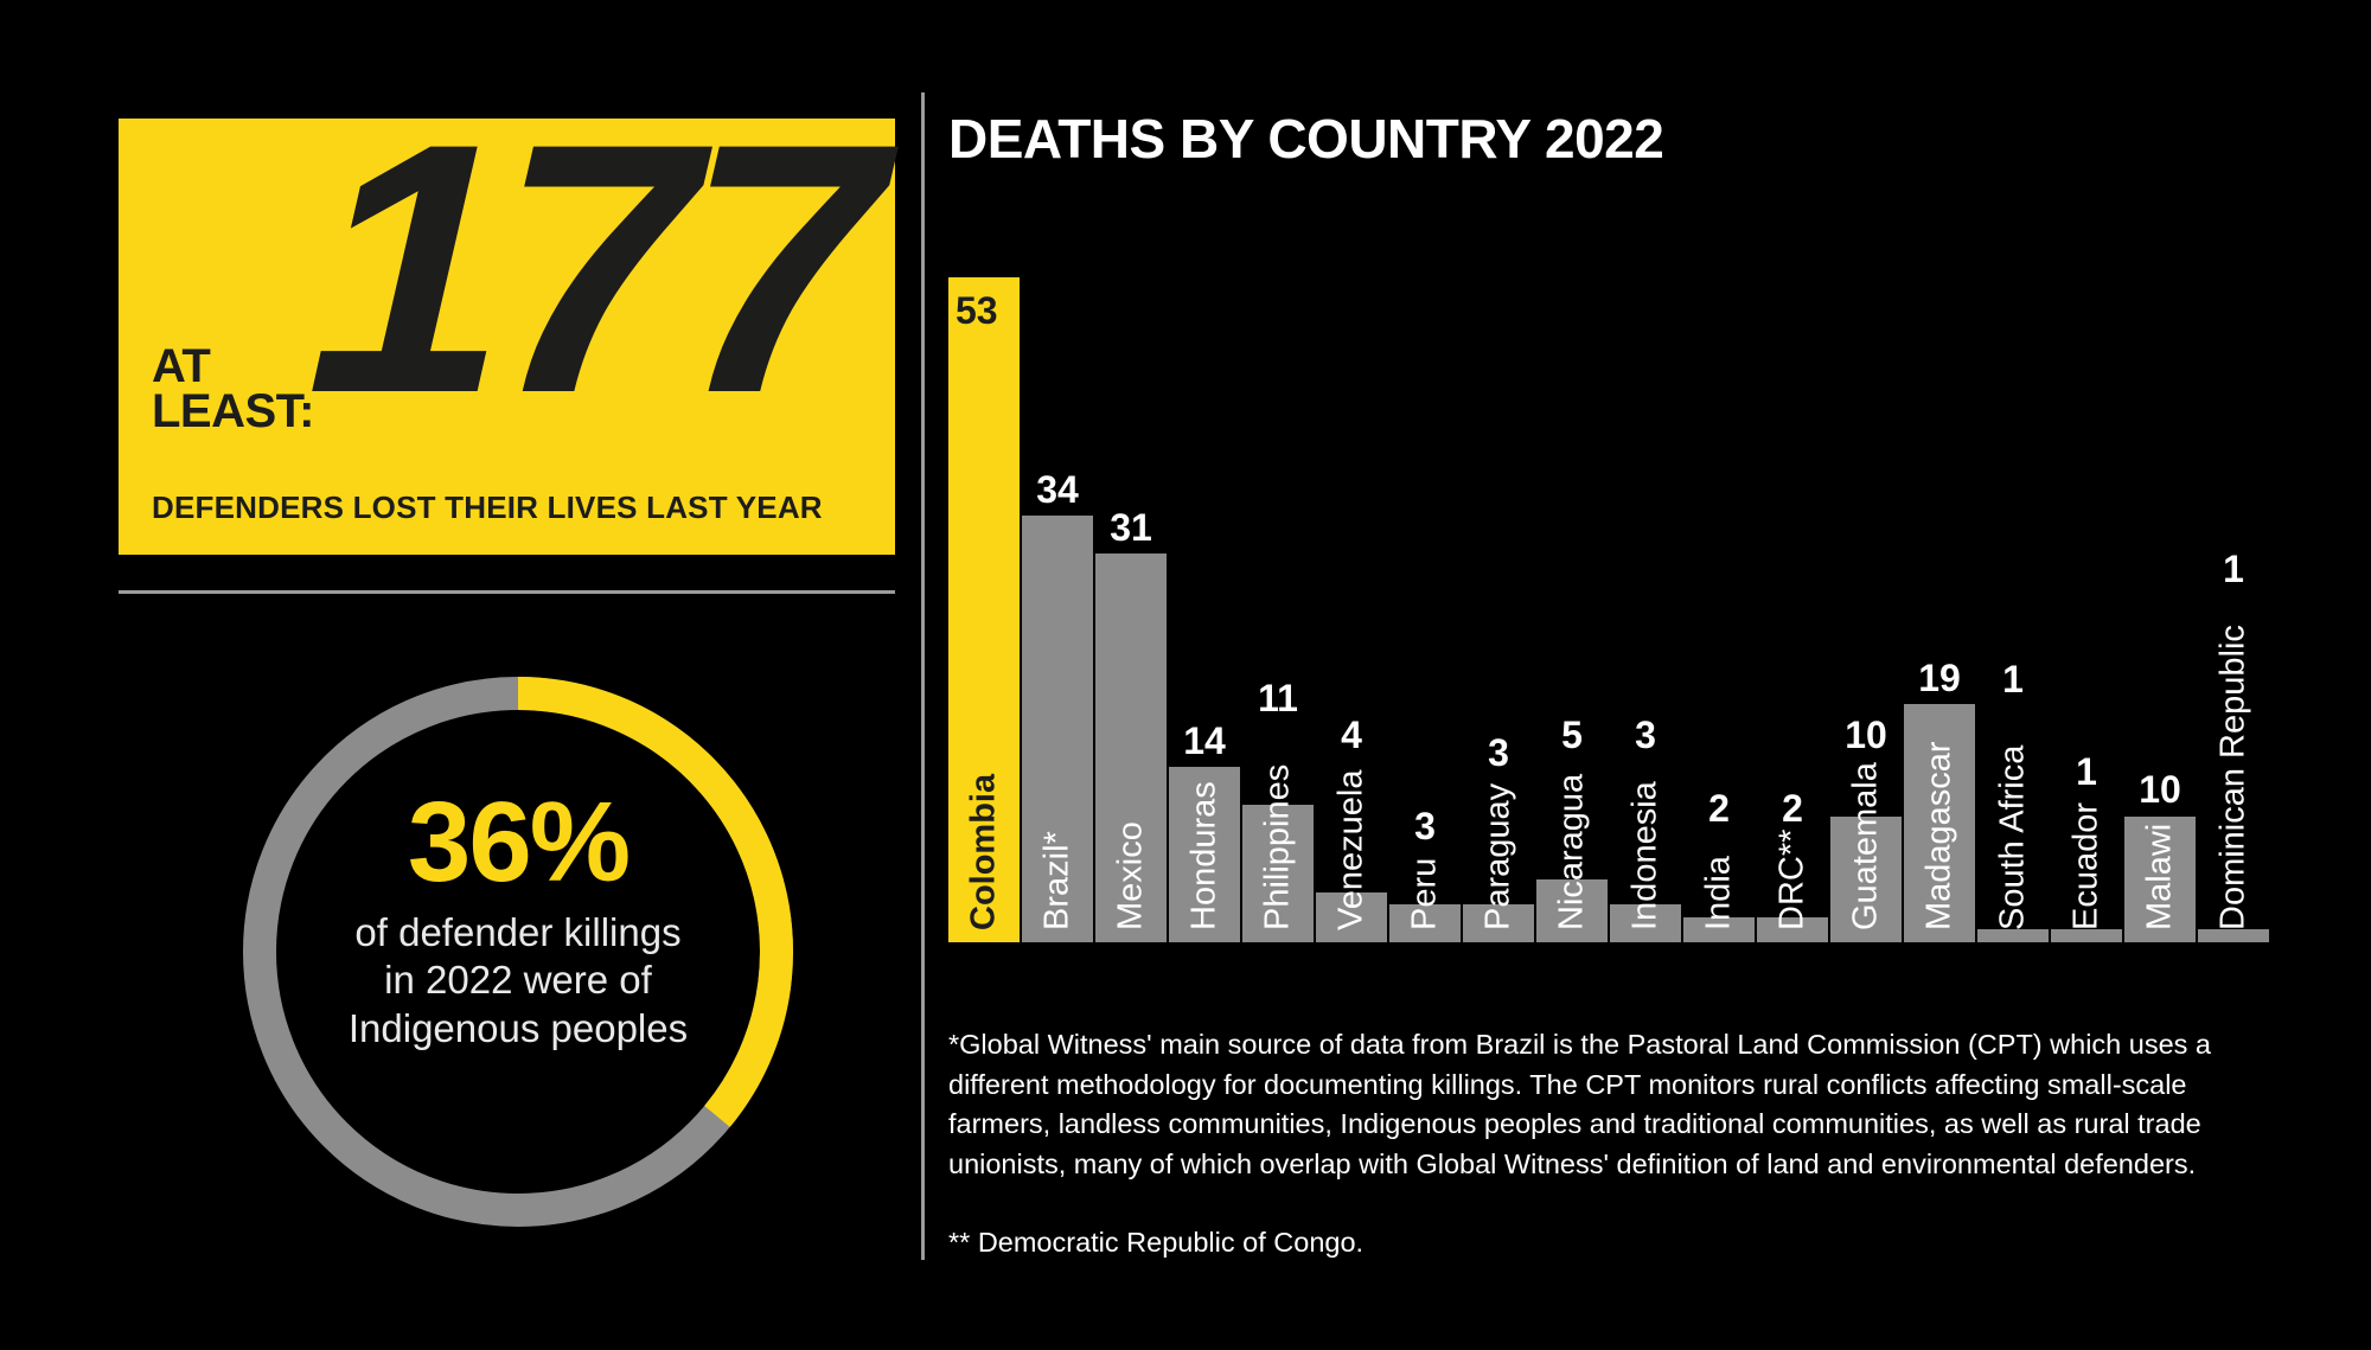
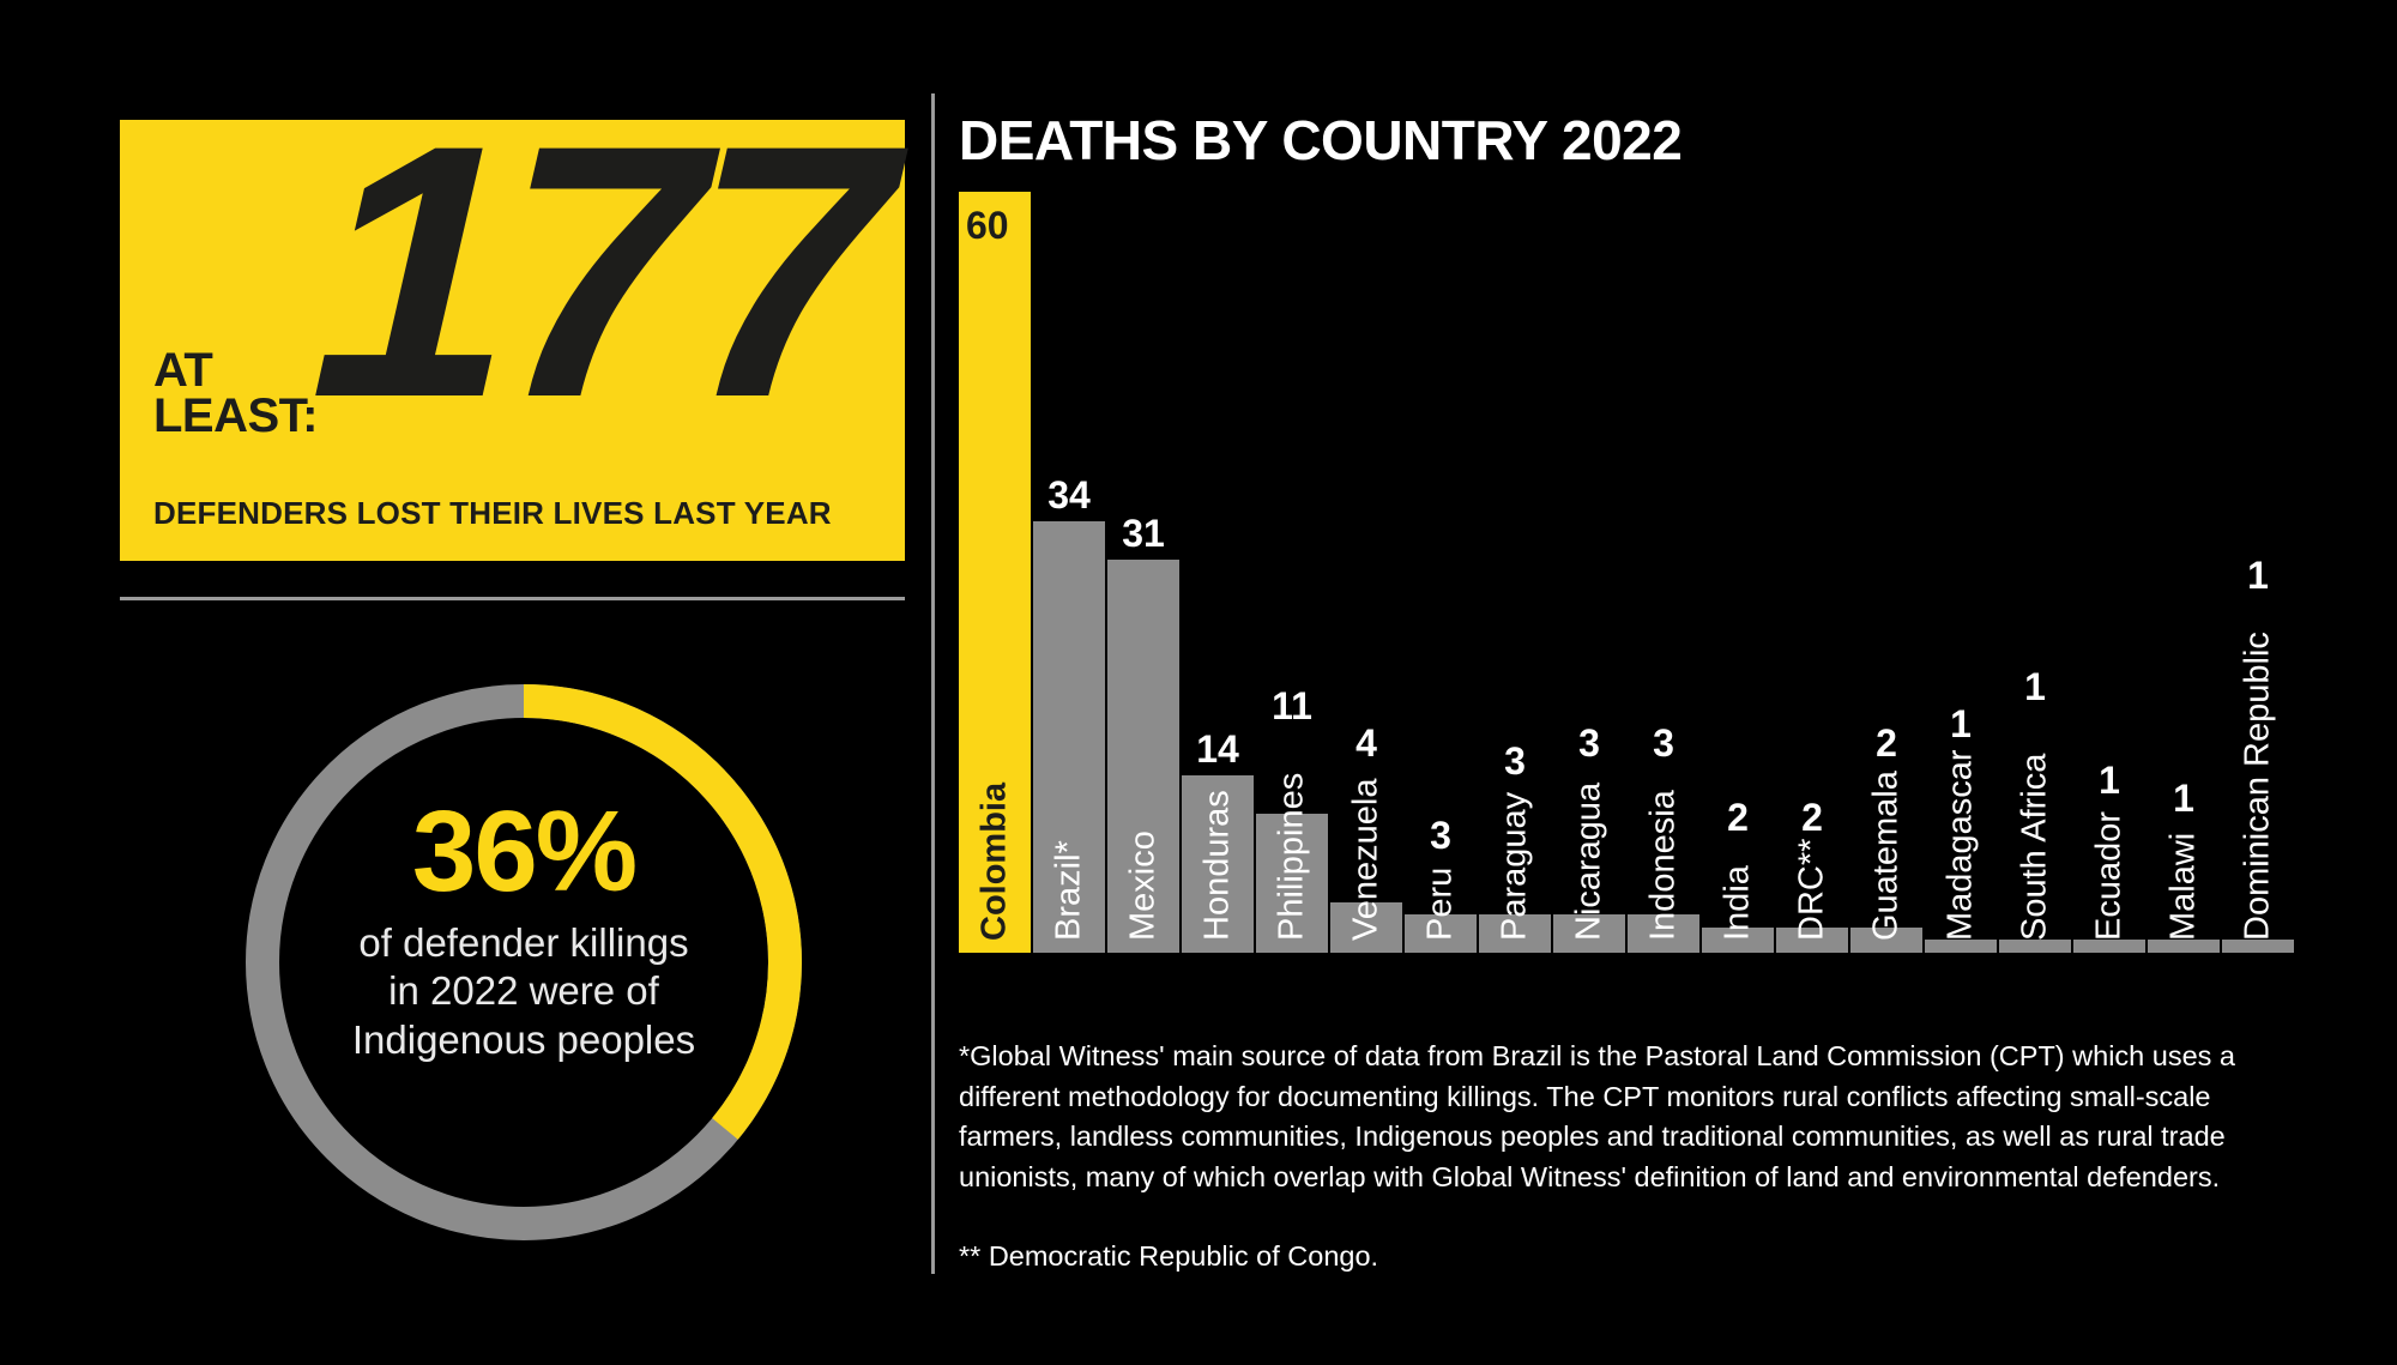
Colombia: 53 -> 60
Nicaragua: 5 -> 3
Guatemala: 10 -> 2
Madagascar: 19 -> 1
Malawi: 10 -> 1
